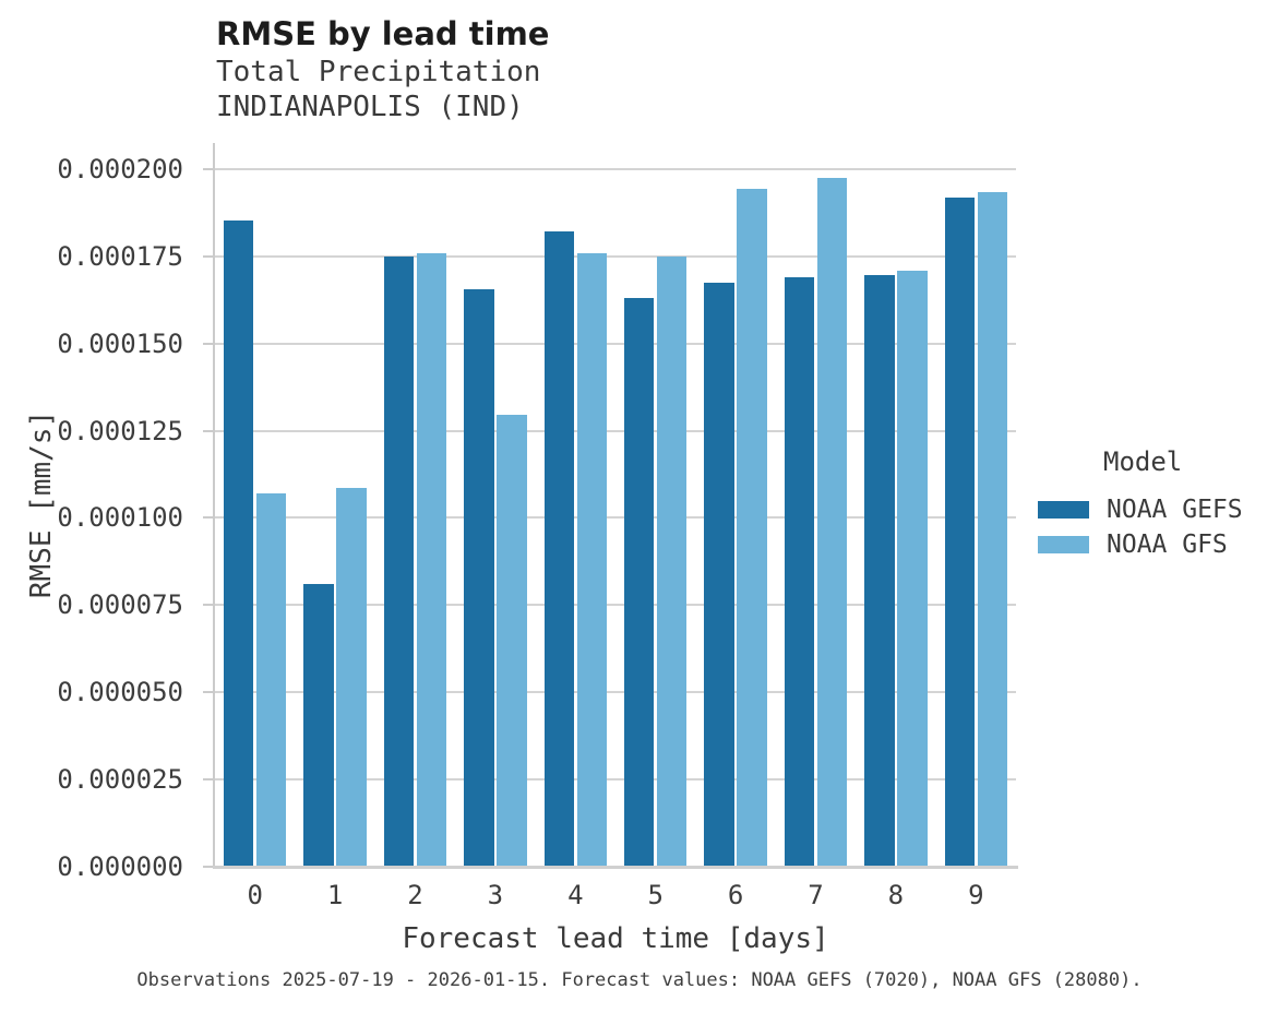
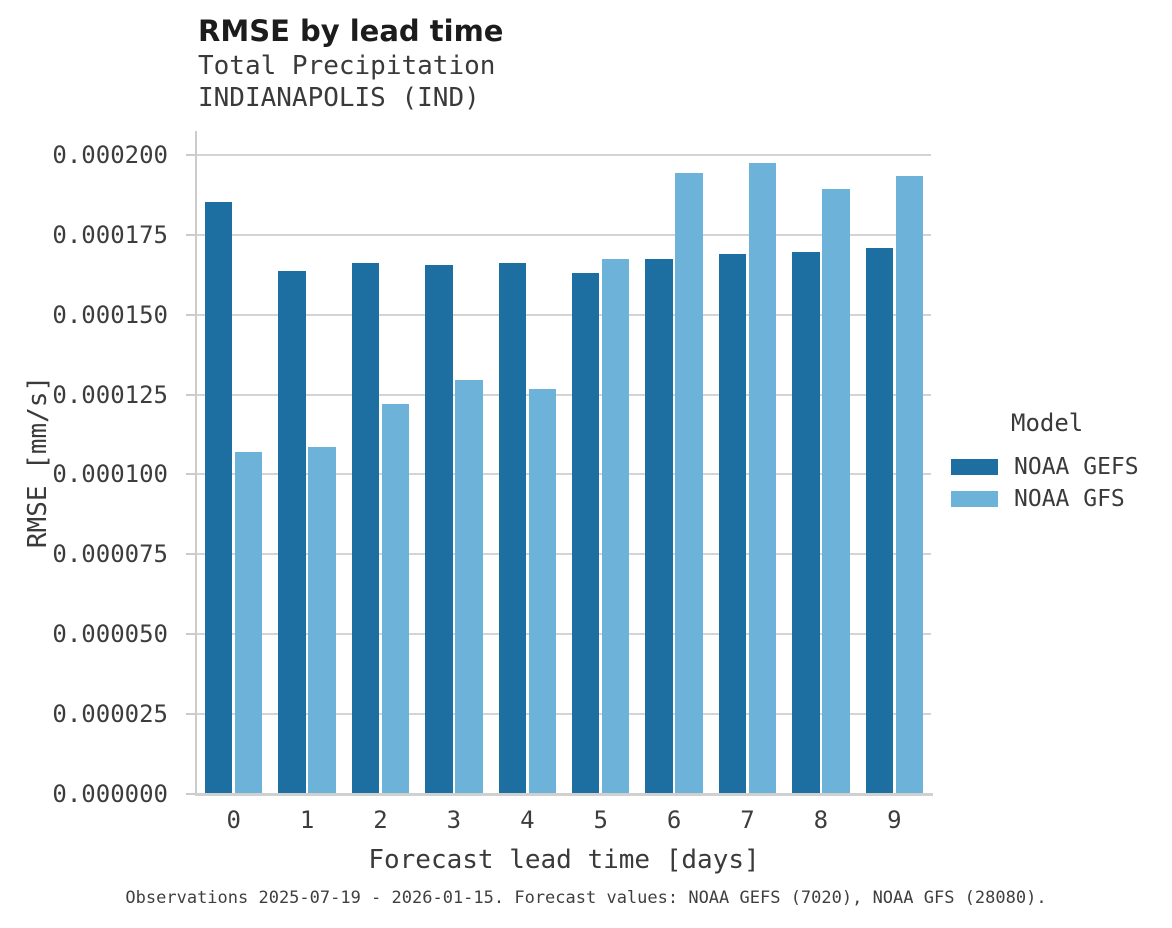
NOAA GEFS/1: 0.000081 -> 0.000164
NOAA GEFS/2: 0.000175 -> 0.000166
NOAA GFS/2: 0.000176 -> 0.000122
NOAA GEFS/4: 0.000182 -> 0.000166
NOAA GFS/4: 0.000176 -> 0.000127
NOAA GFS/5: 0.000175 -> 0.000168
NOAA GFS/8: 0.000171 -> 0.000189
NOAA GEFS/9: 0.000192 -> 0.000171
